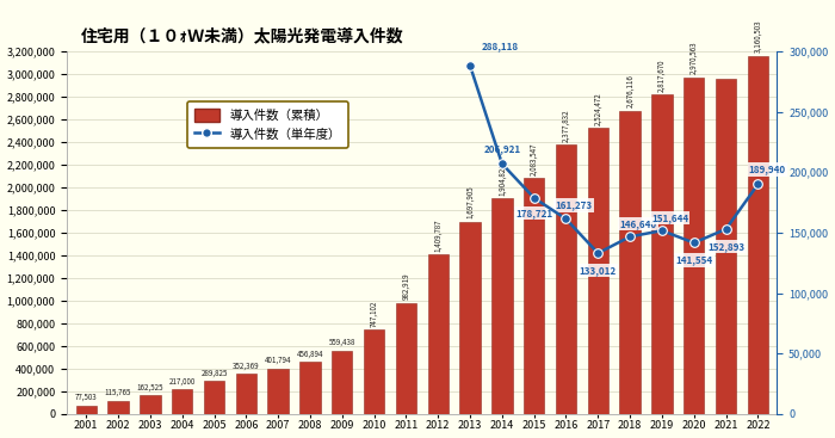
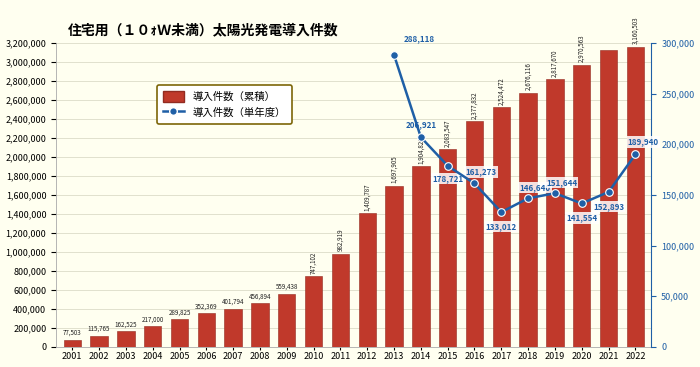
導入件数（累積）/2021: 2,960,000 -> 3,120,000
